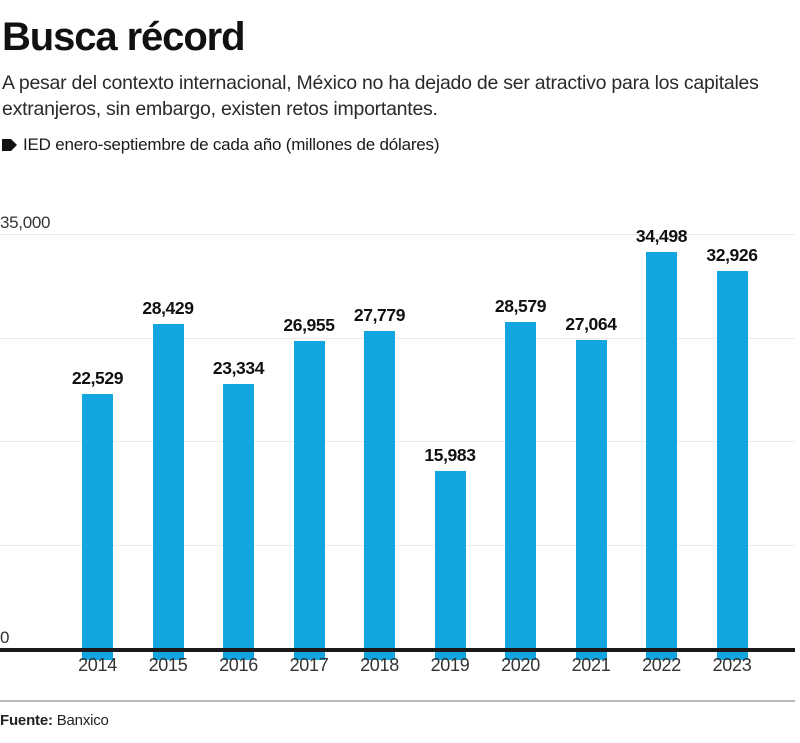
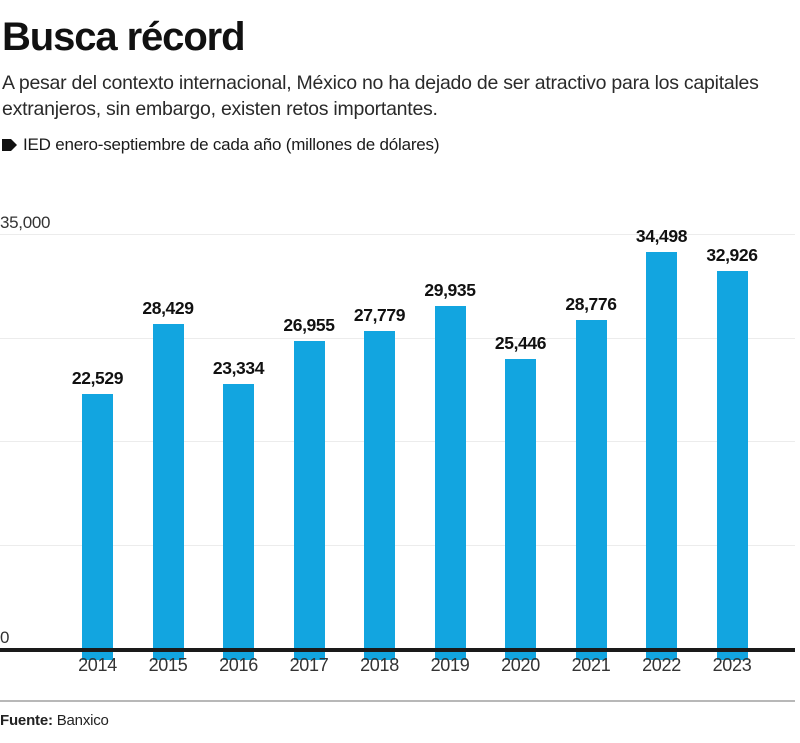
2019: 15,983 -> 29,935
2020: 28,579 -> 25,446
2021: 27,064 -> 28,776
